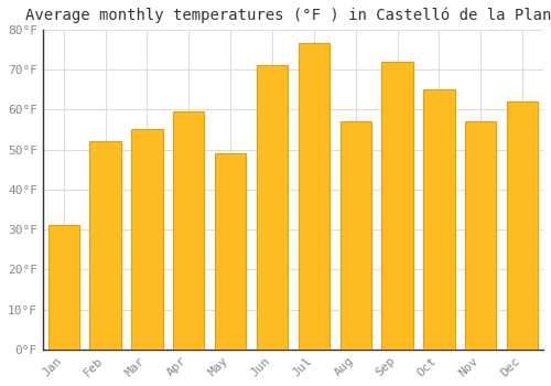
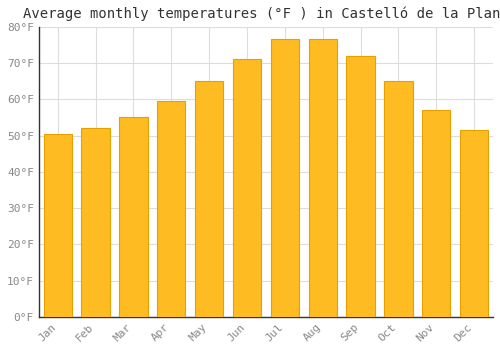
Jan: 31.0°F -> 50.5°F
May: 49.0°F -> 65.0°F
Aug: 57.0°F -> 76.5°F
Dec: 62.0°F -> 51.5°F
